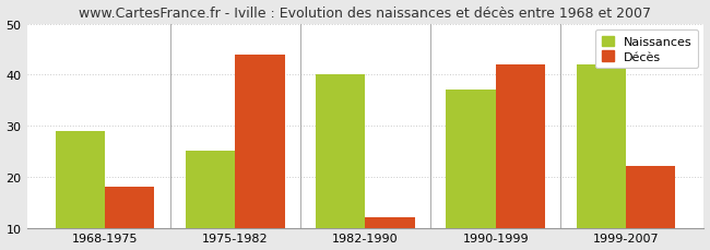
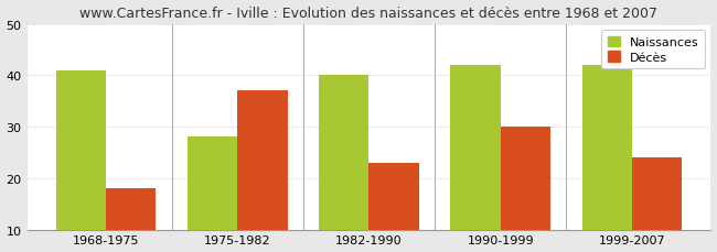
Naissances/1968-1975: 29 -> 41
Naissances/1975-1982: 25 -> 28
Décès/1975-1982: 44 -> 37
Décès/1982-1990: 12 -> 23
Naissances/1990-1999: 37 -> 42
Décès/1990-1999: 42 -> 30
Décès/1999-2007: 22 -> 24
